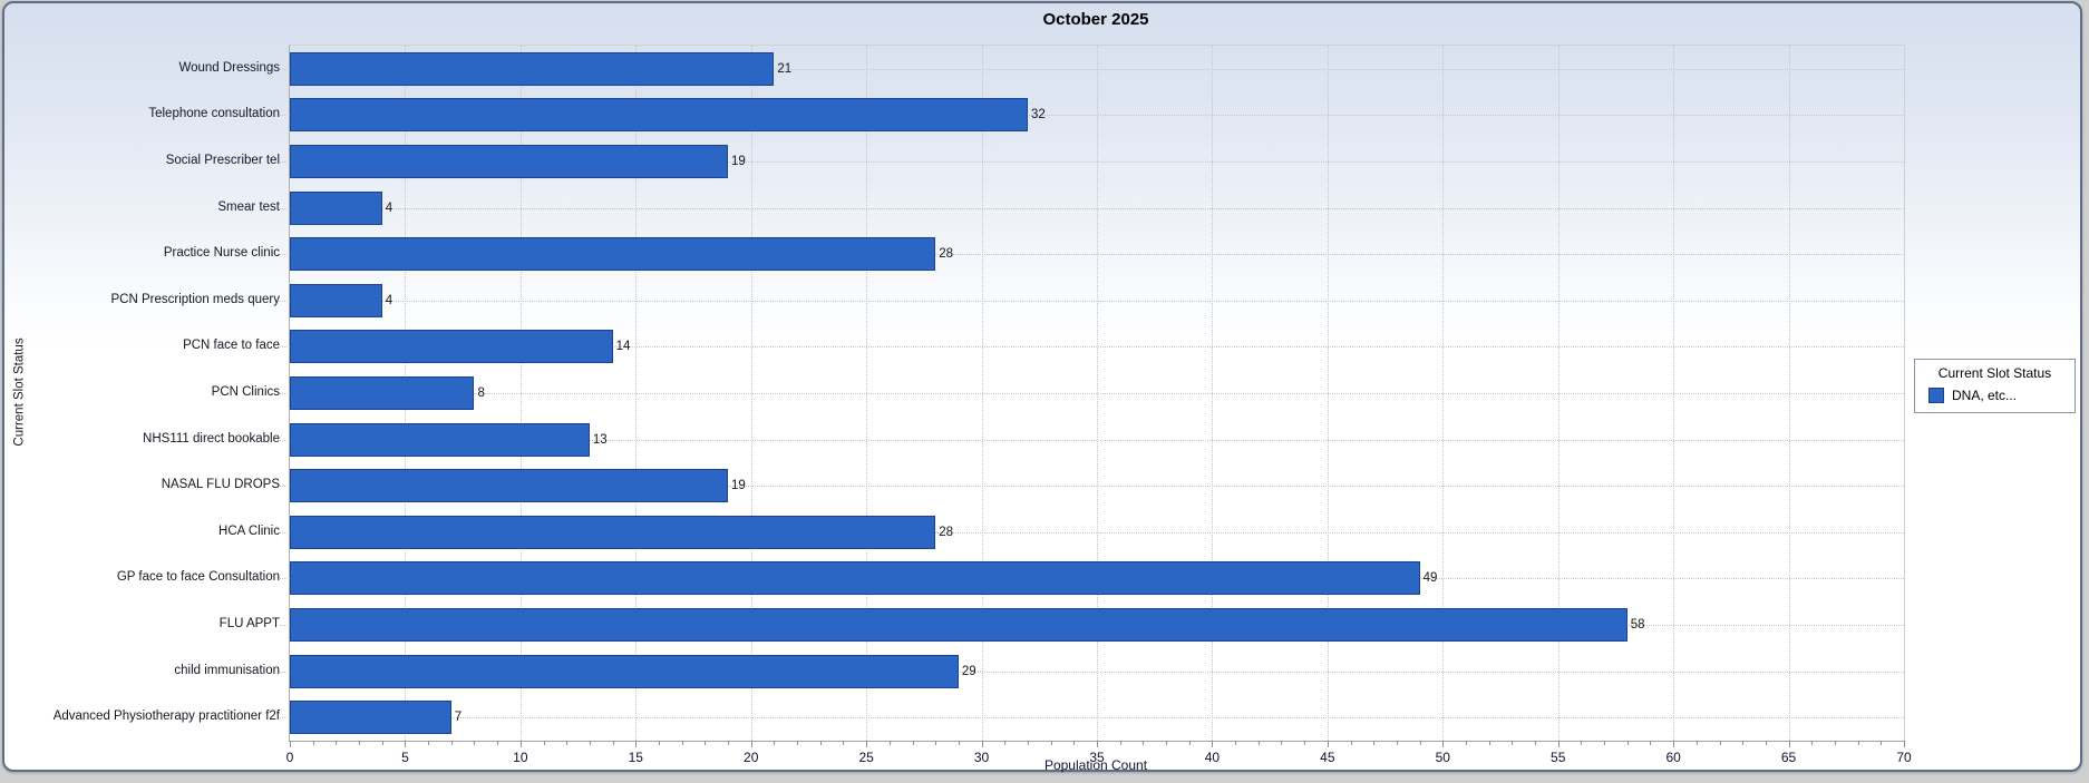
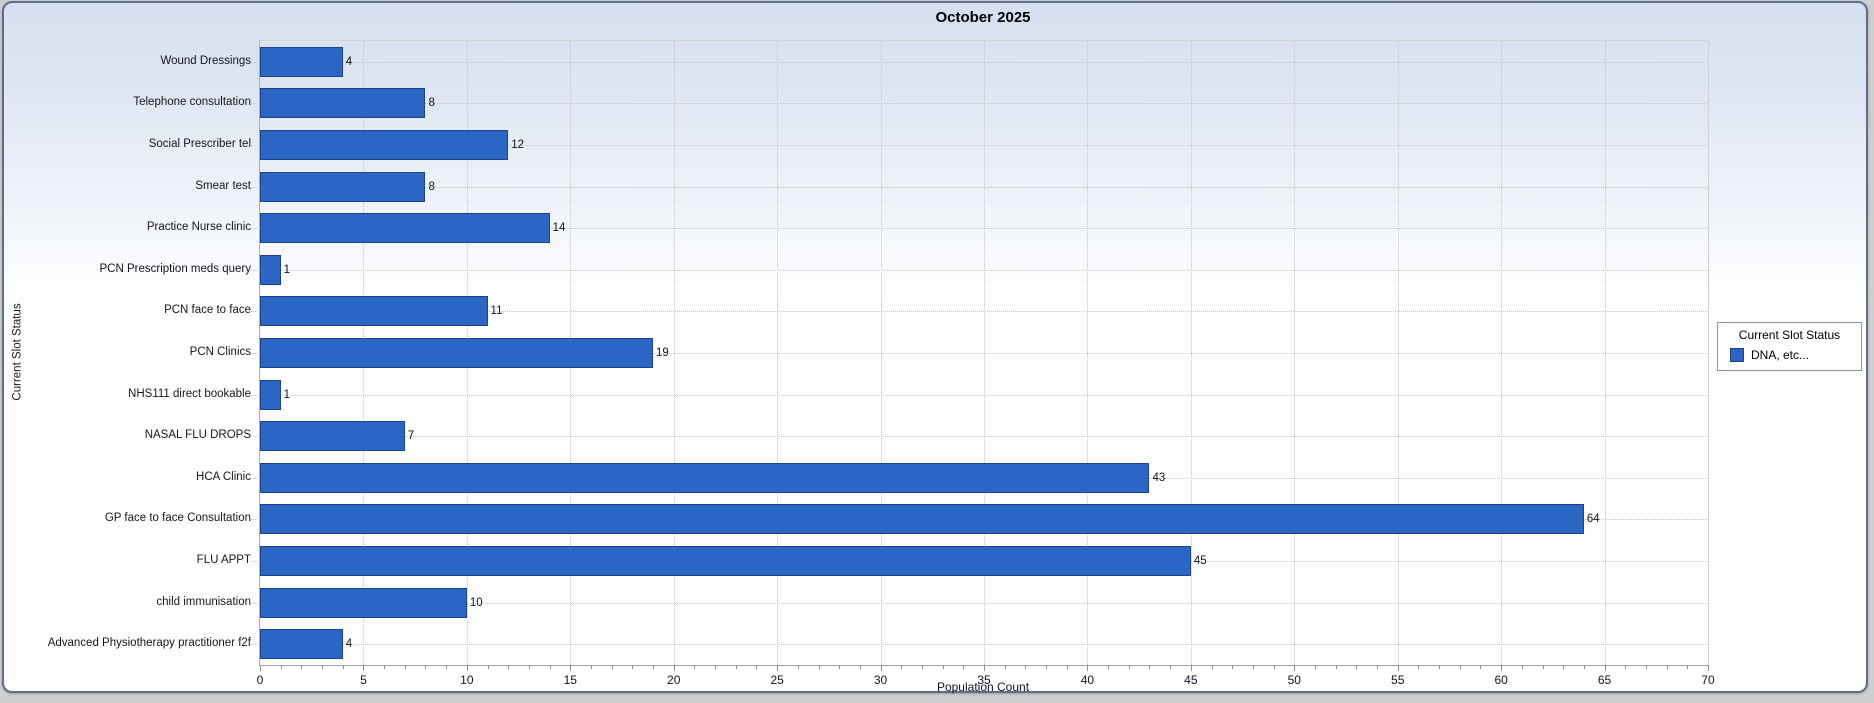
Wound Dressings: 21 -> 4
Telephone consultation: 32 -> 8
Social Prescriber tel: 19 -> 12
Smear test: 4 -> 8
Practice Nurse clinic: 28 -> 14
PCN Prescription meds query: 4 -> 1
PCN face to face: 14 -> 11
PCN Clinics: 8 -> 19
NHS111 direct bookable: 13 -> 1
NASAL FLU DROPS: 19 -> 7
HCA Clinic: 28 -> 43
GP face to face Consultation: 49 -> 64
FLU APPT: 58 -> 45
child immunisation: 29 -> 10
Advanced Physiotherapy practitioner f2f: 7 -> 4
